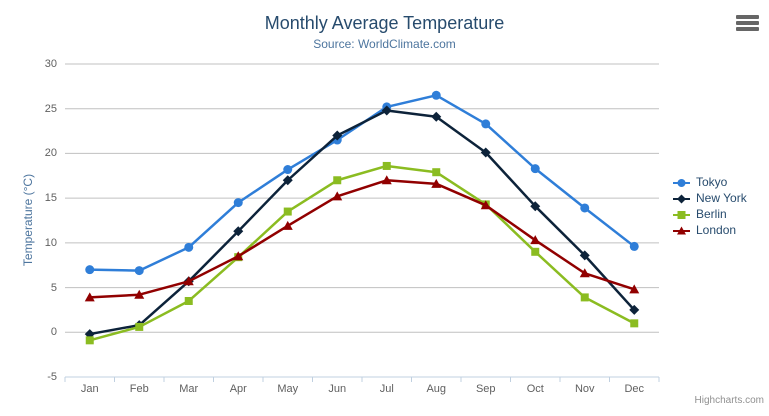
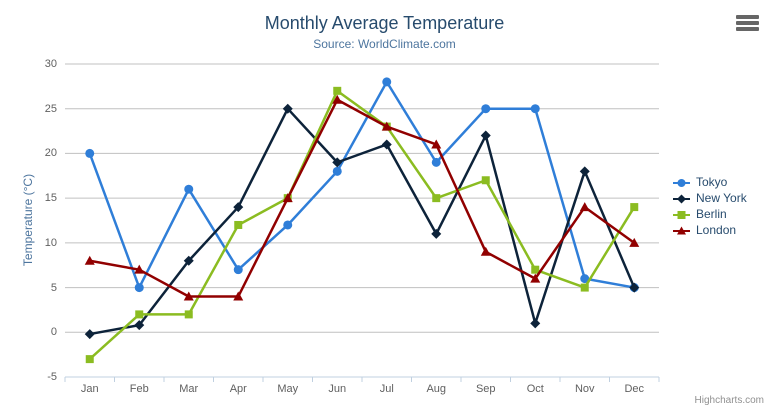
Tokyo/Jan: 7 -> 20
Berlin/Jan: -1 -> -3
London/Jan: 4 -> 8
Tokyo/Feb: 7 -> 5
Berlin/Feb: 1 -> 2
London/Feb: 4 -> 7
Tokyo/Mar: 10 -> 16
New York/Mar: 6 -> 8
Berlin/Mar: 4 -> 2
London/Mar: 6 -> 4
Tokyo/Apr: 14 -> 7
New York/Apr: 11 -> 14
Berlin/Apr: 8 -> 12
London/Apr: 8 -> 4
Tokyo/May: 18 -> 12
New York/May: 17 -> 25
Berlin/May: 14 -> 15
London/May: 12 -> 15
Tokyo/Jun: 22 -> 18
New York/Jun: 22 -> 19
Berlin/Jun: 17 -> 27
London/Jun: 15 -> 26
Tokyo/Jul: 25 -> 28
New York/Jul: 25 -> 21
Berlin/Jul: 19 -> 23
London/Jul: 17 -> 23
Tokyo/Aug: 26 -> 19
New York/Aug: 24 -> 11
Berlin/Aug: 18 -> 15
London/Aug: 17 -> 21
Tokyo/Sep: 23 -> 25
New York/Sep: 20 -> 22
Berlin/Sep: 14 -> 17
London/Sep: 14 -> 9
Tokyo/Oct: 18 -> 25
New York/Oct: 14 -> 1
Berlin/Oct: 9 -> 7
London/Oct: 10 -> 6
Tokyo/Nov: 14 -> 6
New York/Nov: 9 -> 18
Berlin/Nov: 4 -> 5
London/Nov: 7 -> 14
Tokyo/Dec: 10 -> 5
New York/Dec: 2 -> 5
Berlin/Dec: 1 -> 14
London/Dec: 5 -> 10
